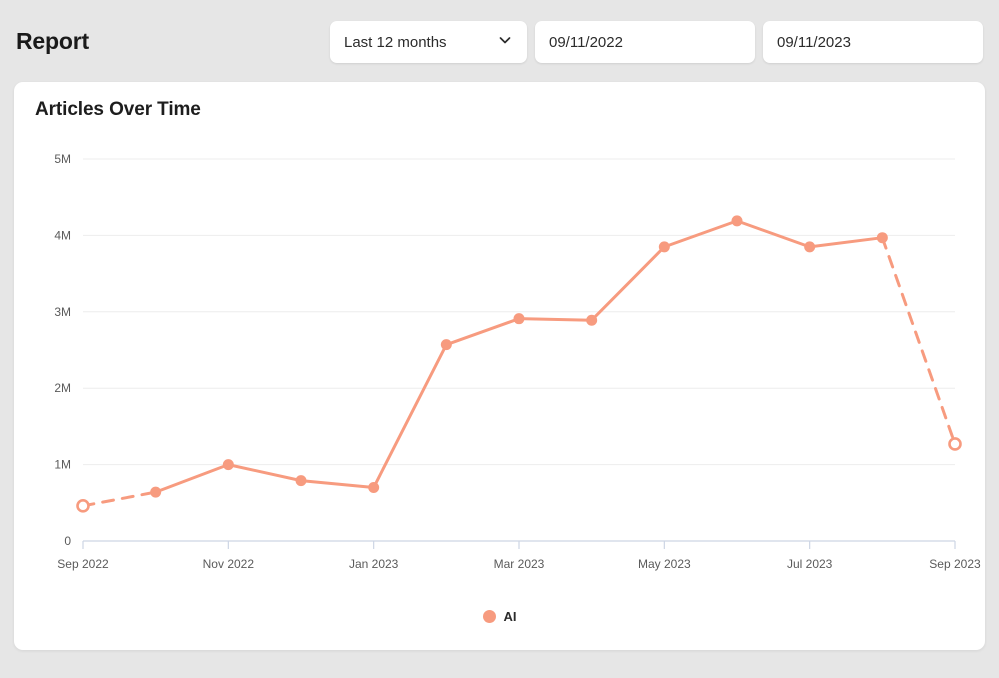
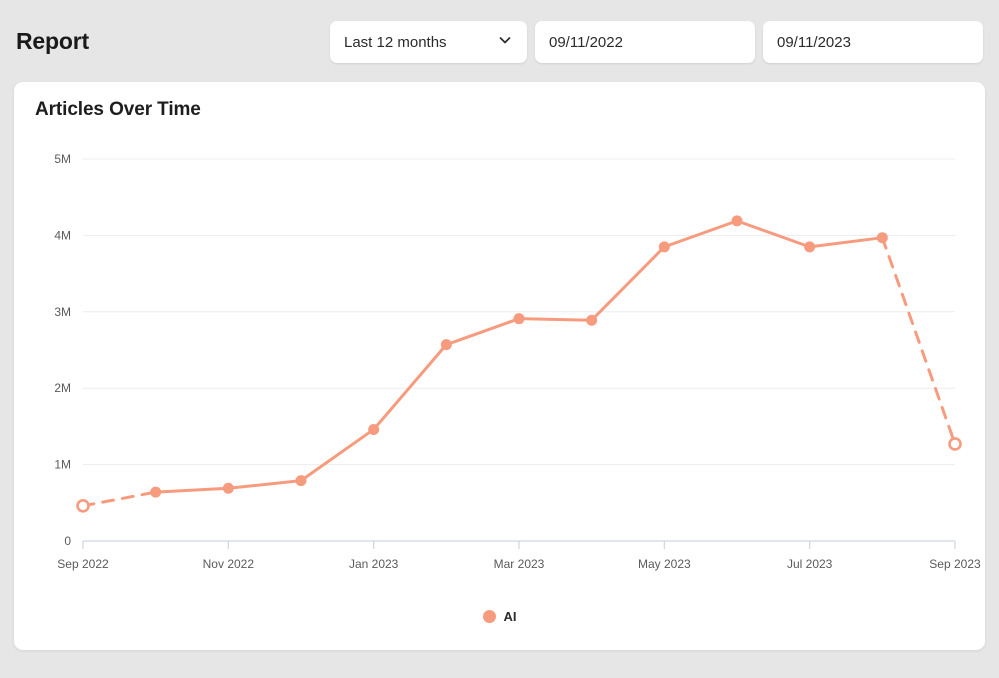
Nov 2022: 1.0M -> 0.7M
Jan 2023: 0.7M -> 1.5M
